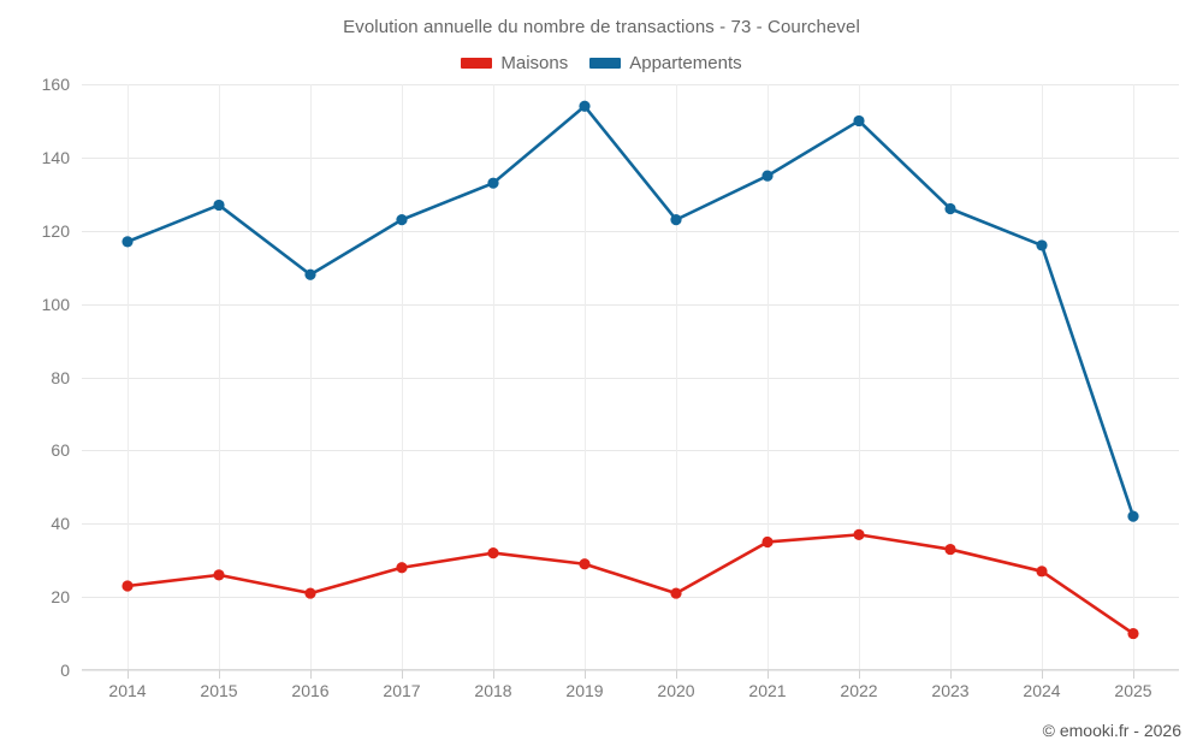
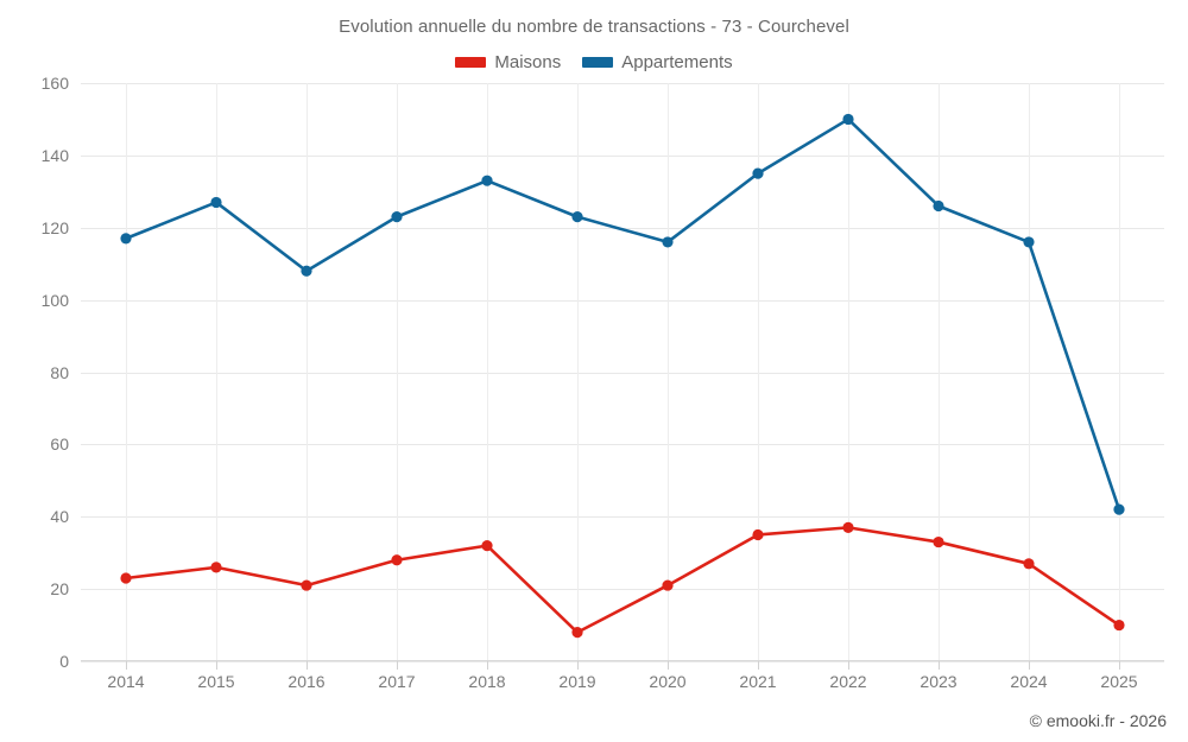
Maisons/2019: 29 -> 8
Appartements/2019: 154 -> 123
Appartements/2020: 123 -> 116
